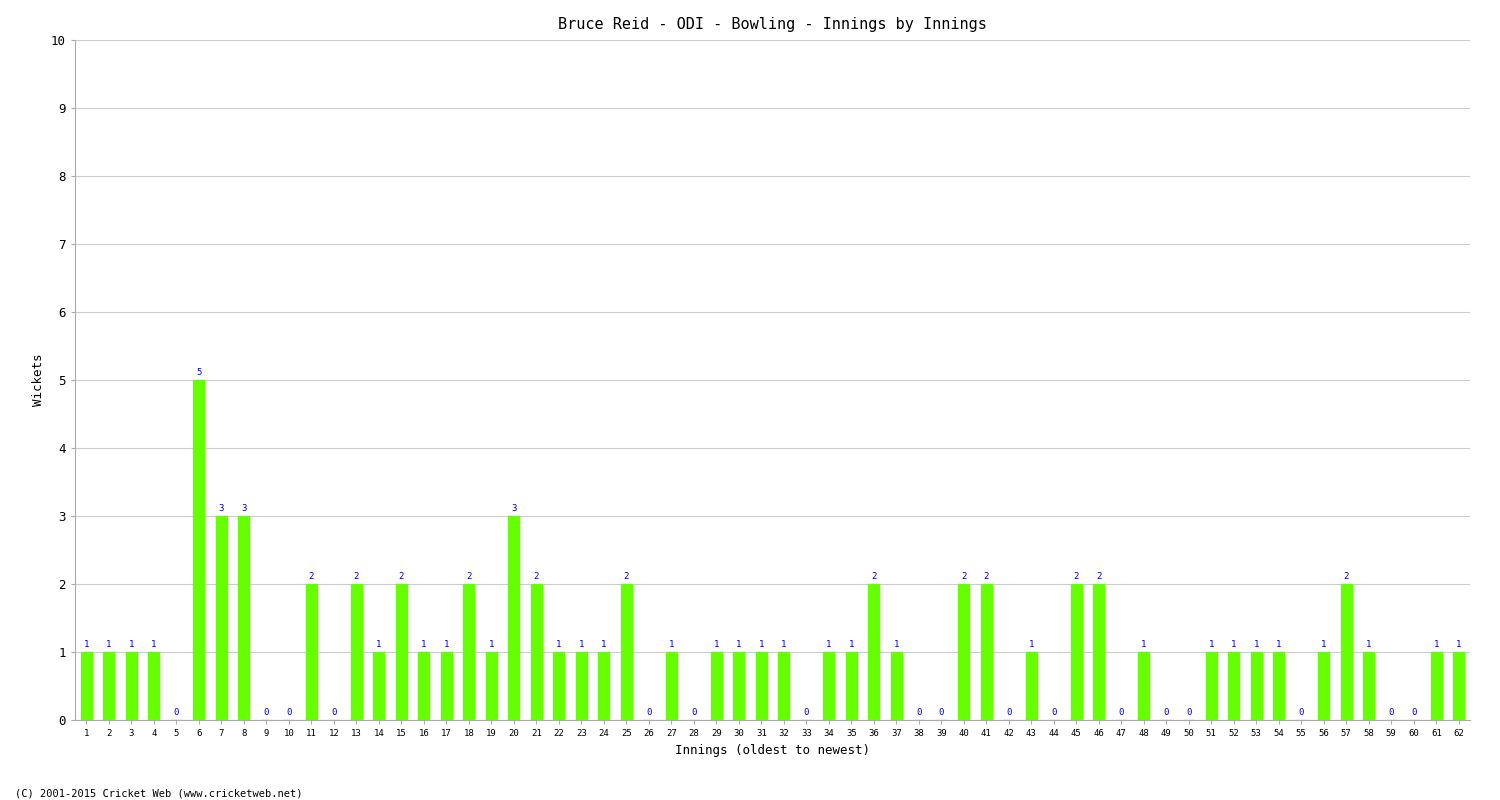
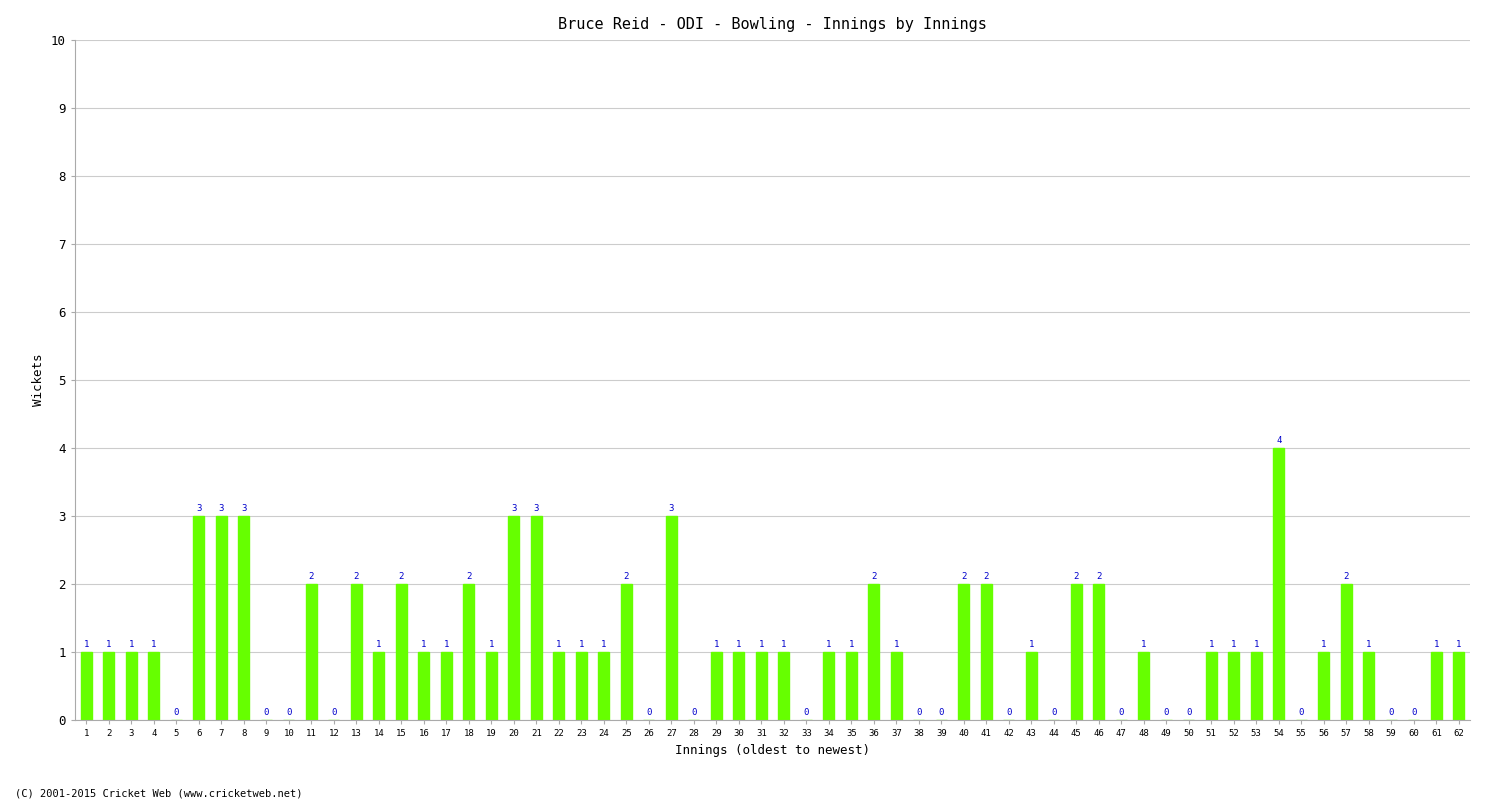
6: 5 -> 3
21: 2 -> 3
27: 1 -> 3
54: 1 -> 4
